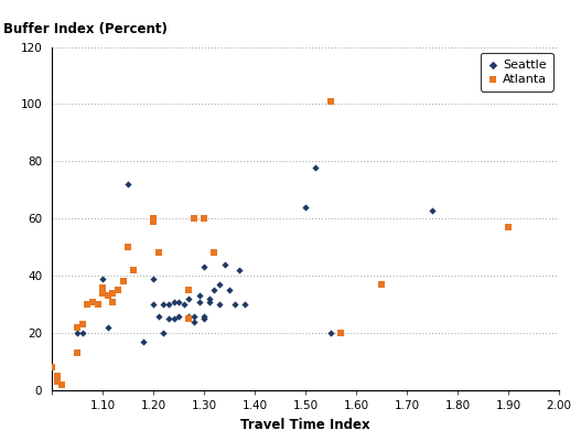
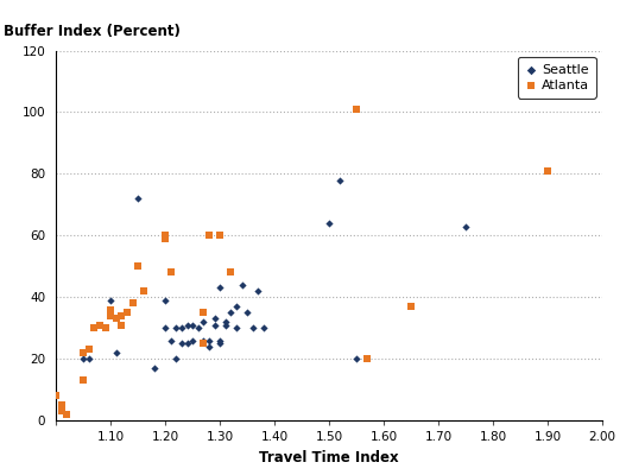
Atlanta/1.90: 57 -> 81
